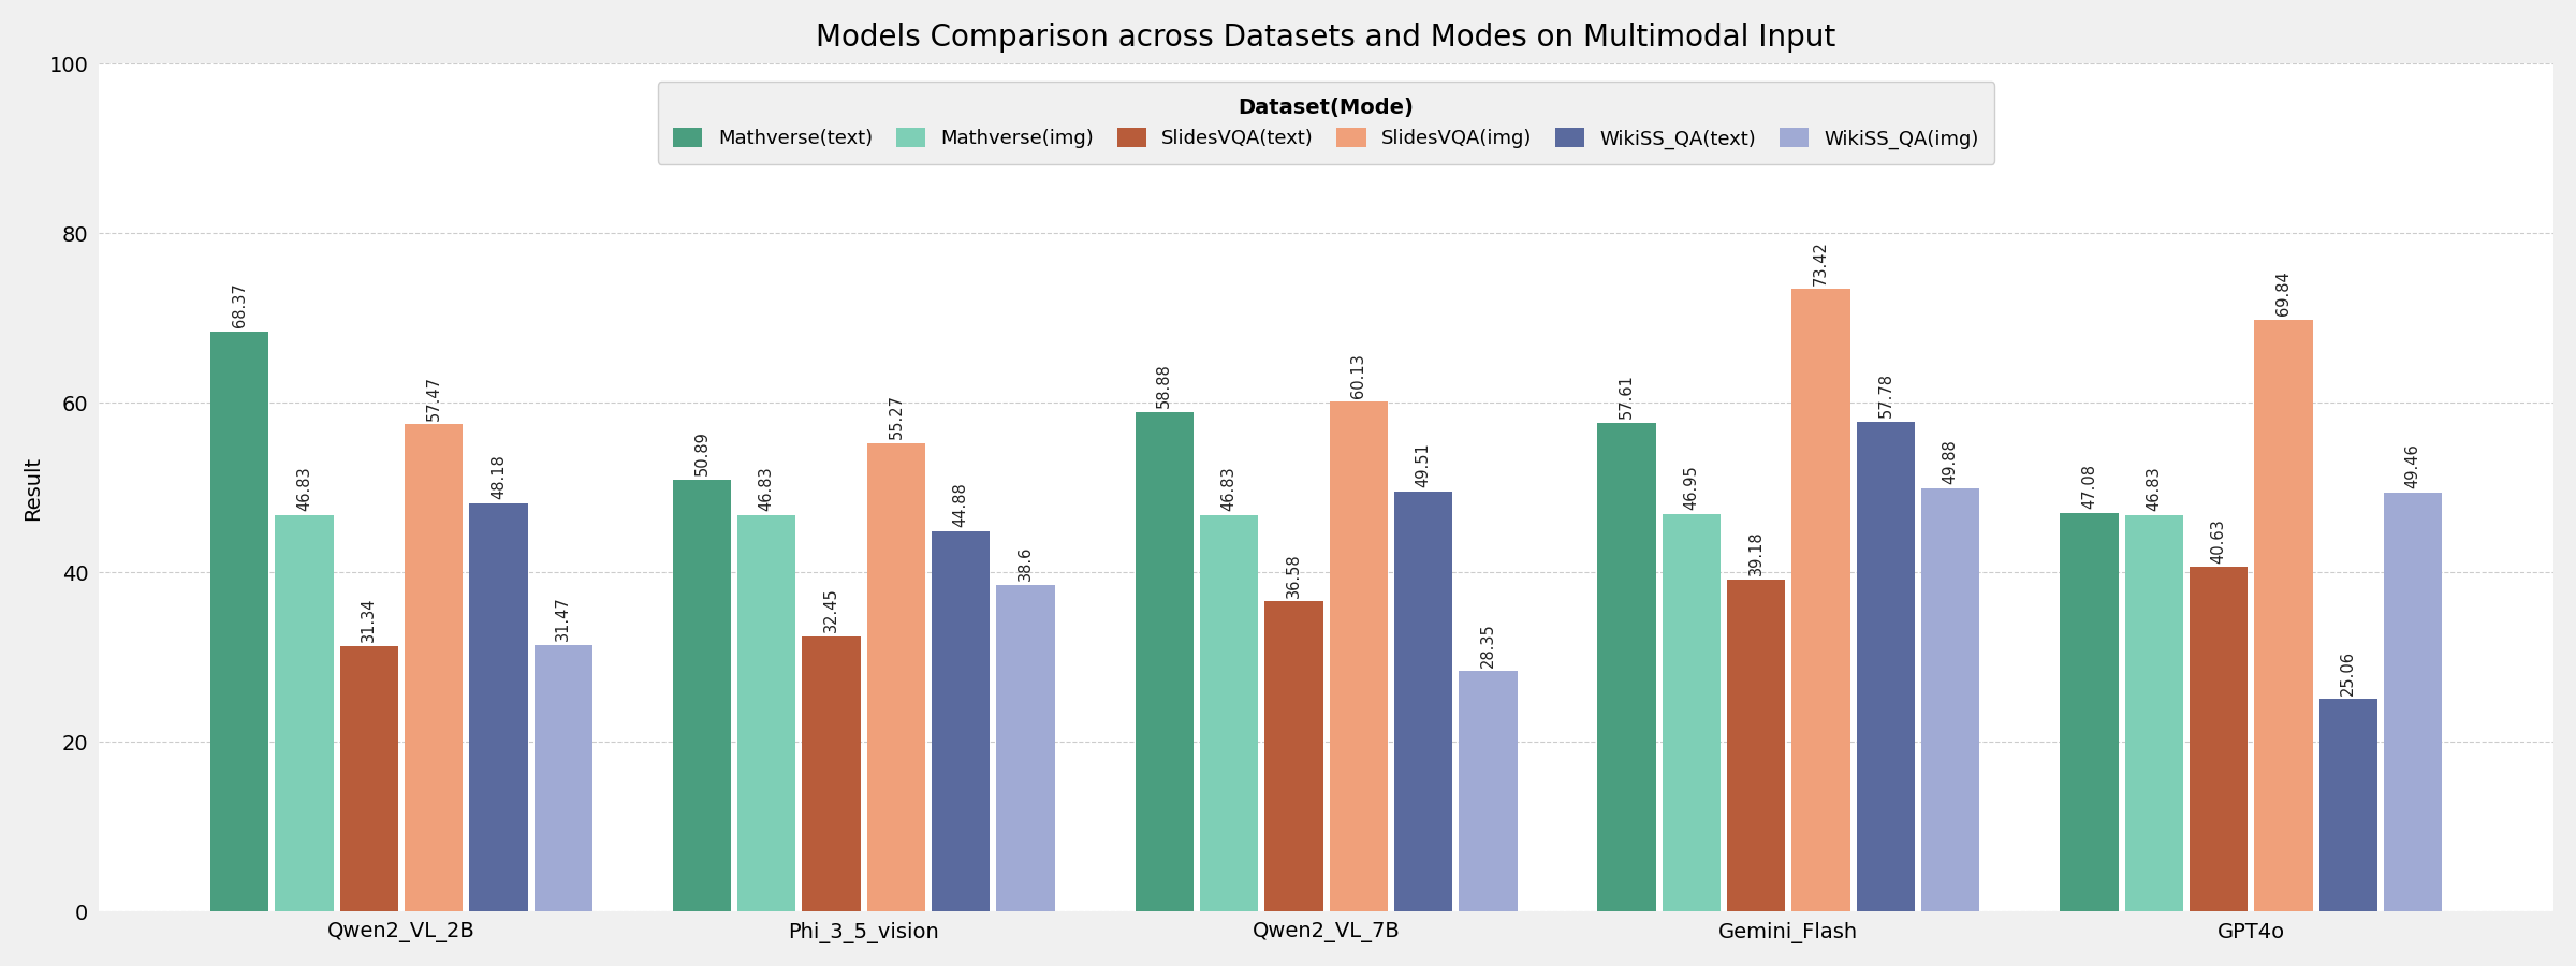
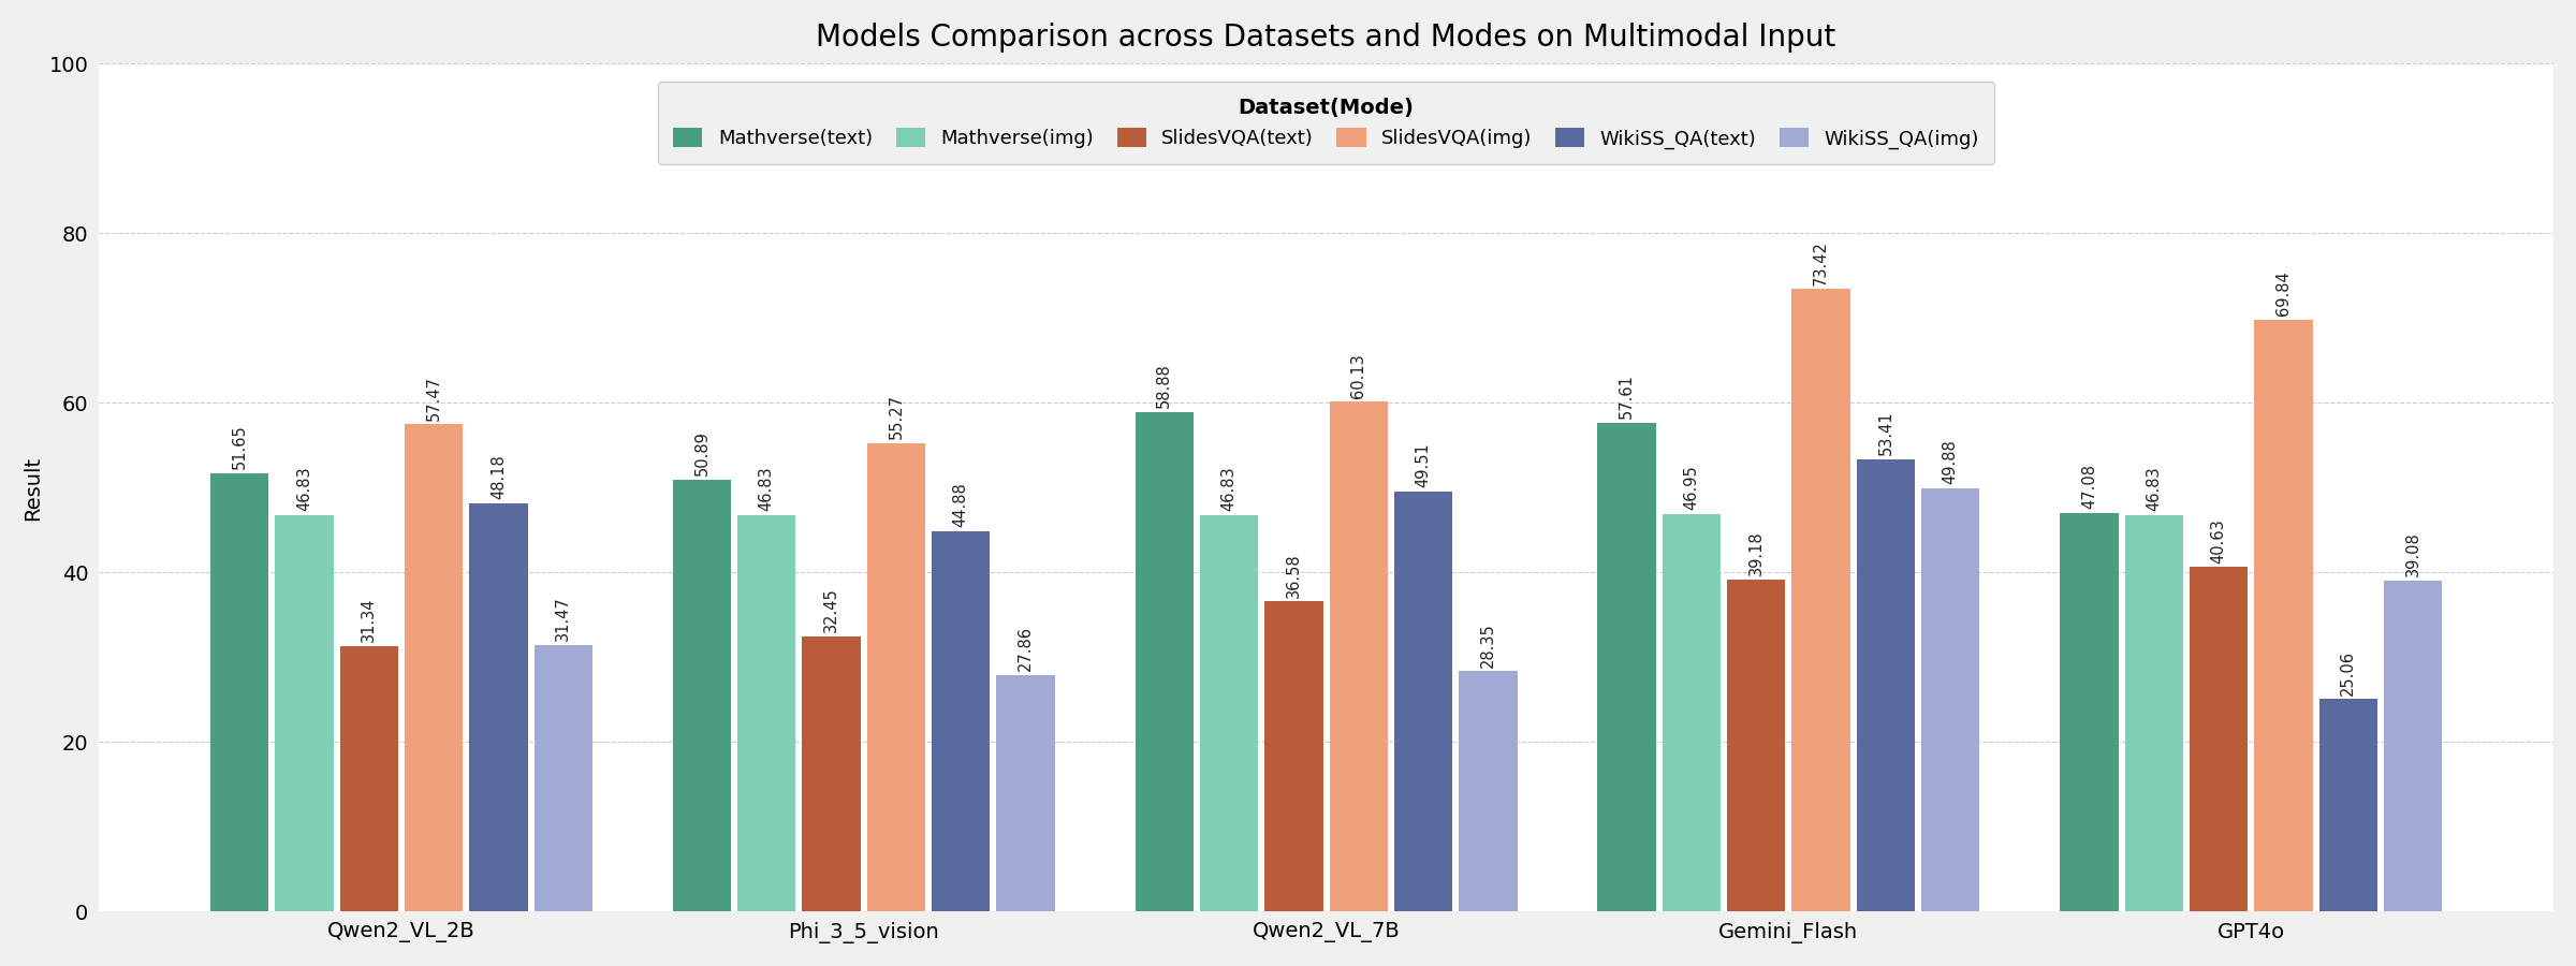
Mathverse(text)/Qwen2_VL_2B: 68.37 -> 51.65
WikiSS_QA(img)/Phi_3_5_vision: 38.6 -> 27.86
WikiSS_QA(text)/Gemini_Flash: 57.78 -> 53.41
WikiSS_QA(img)/GPT4o: 49.46 -> 39.08
